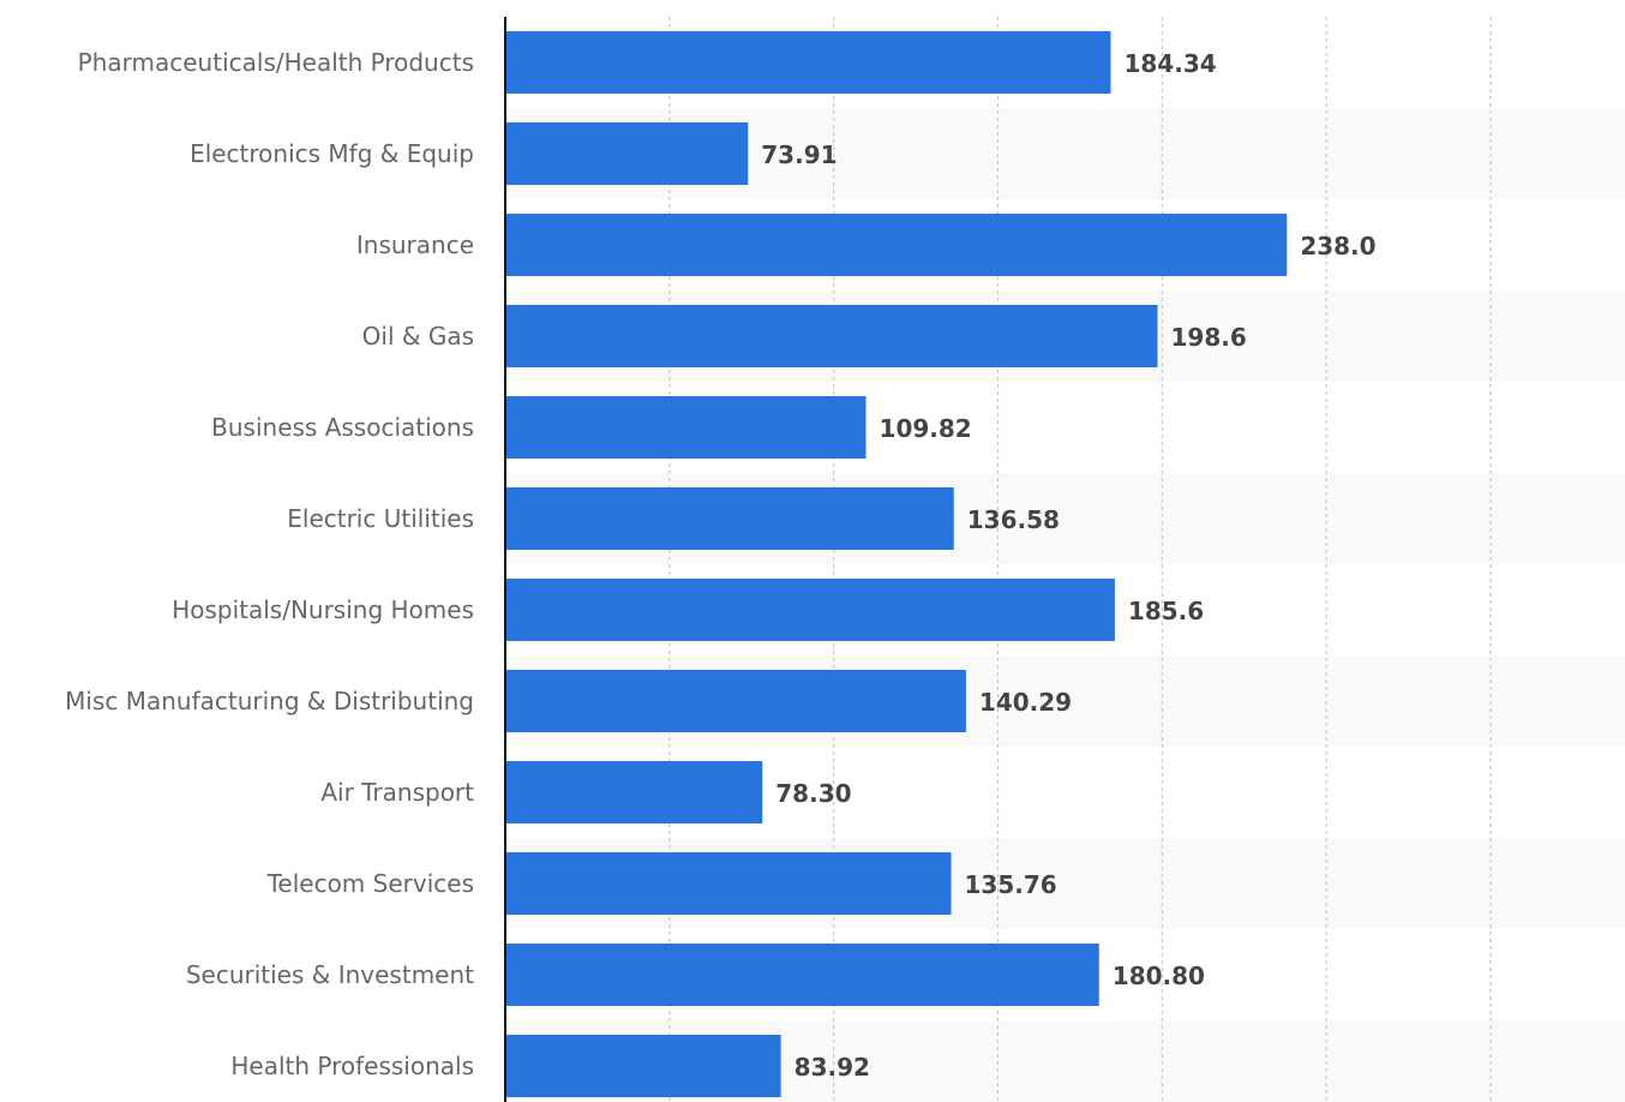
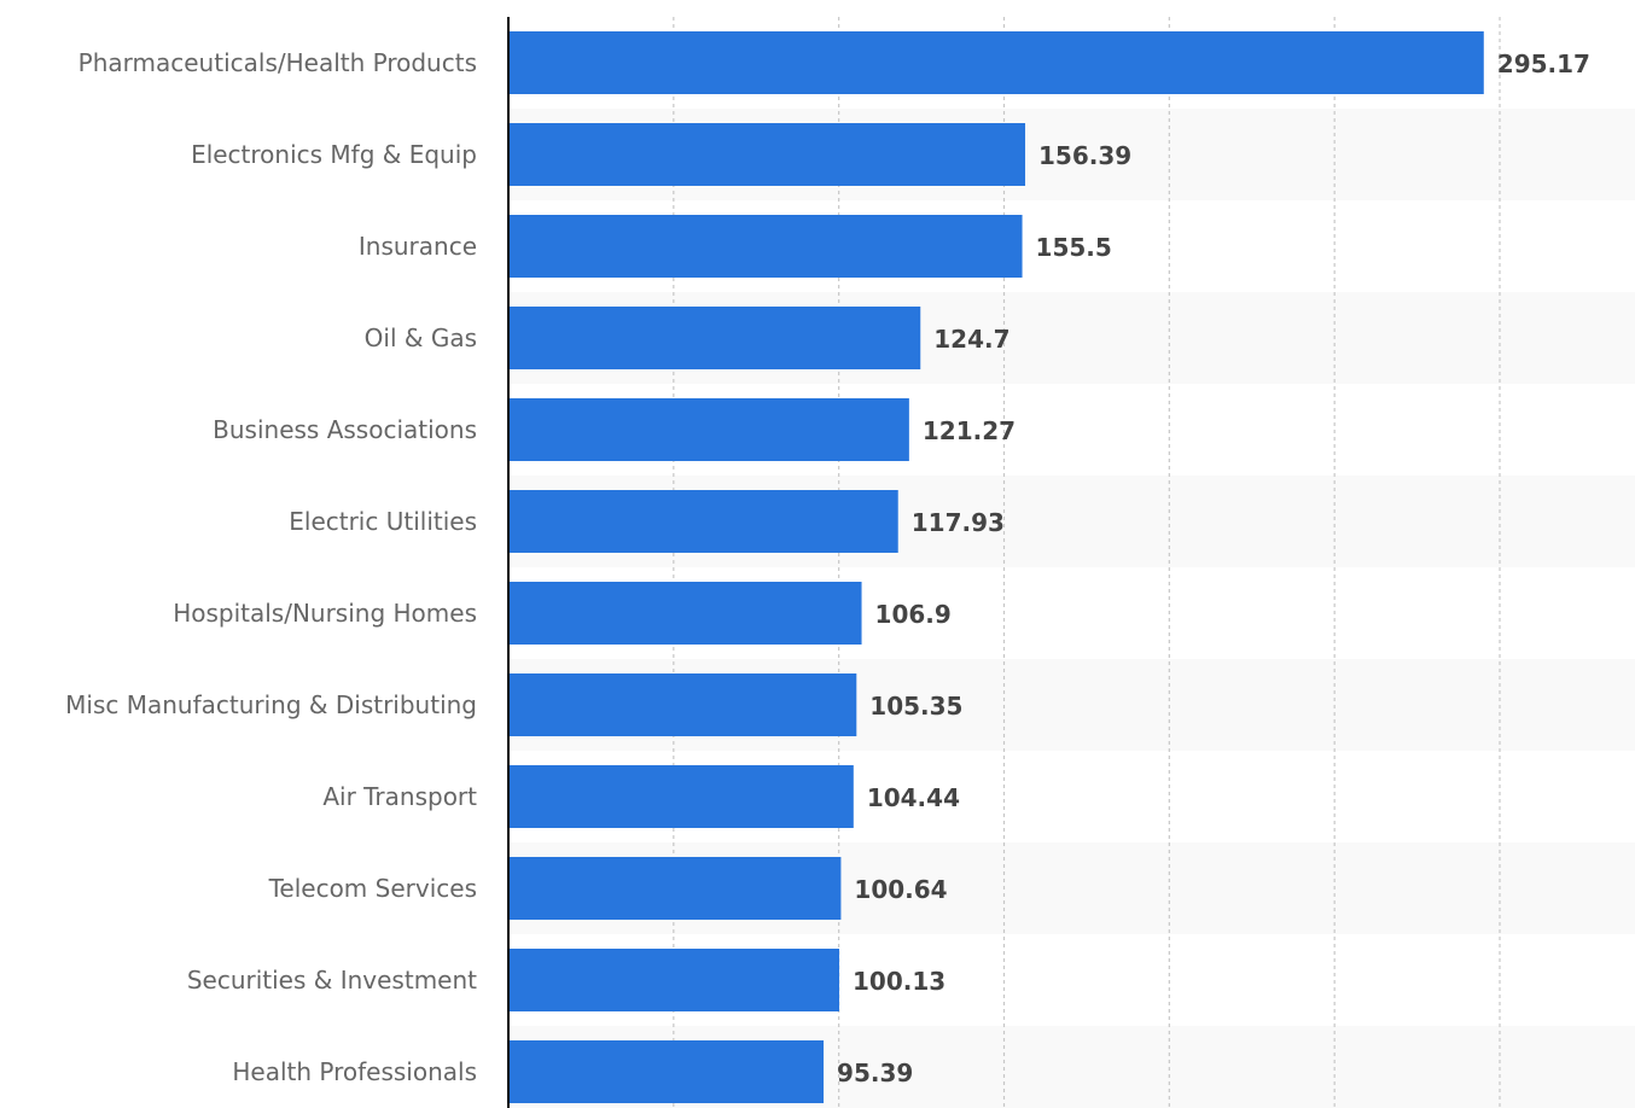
Pharmaceuticals/Health Products: 184.34 -> 295.17
Electronics Mfg & Equip: 73.91 -> 156.39
Insurance: 238.0 -> 155.5
Oil & Gas: 198.6 -> 124.7
Business Associations: 109.82 -> 121.27
Electric Utilities: 136.58 -> 117.93
Hospitals/Nursing Homes: 185.6 -> 106.9
Misc Manufacturing & Distributing: 140.29 -> 105.35
Air Transport: 78.30 -> 104.44
Telecom Services: 135.76 -> 100.64
Securities & Investment: 180.80 -> 100.13
Health Professionals: 83.92 -> 95.39
